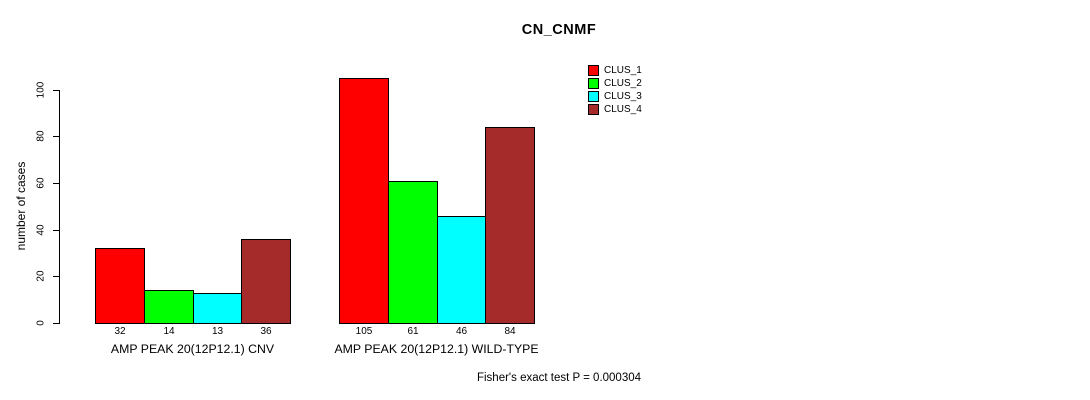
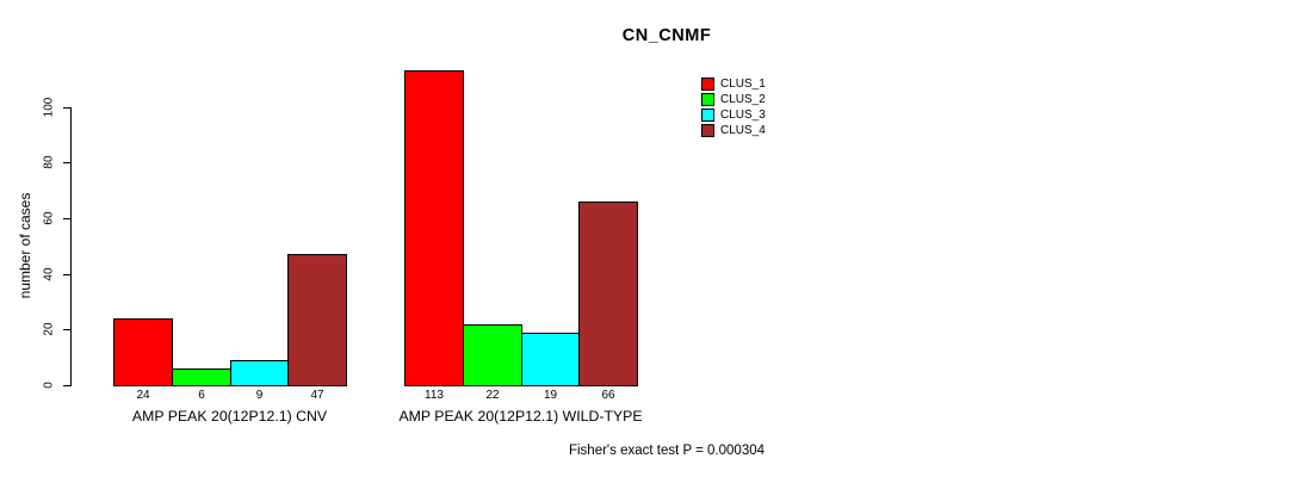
CLUS_1/AMP PEAK 20(12P12.1) CNV: 32 -> 24
CLUS_2/AMP PEAK 20(12P12.1) CNV: 14 -> 6
CLUS_3/AMP PEAK 20(12P12.1) CNV: 13 -> 9
CLUS_4/AMP PEAK 20(12P12.1) CNV: 36 -> 47
CLUS_1/AMP PEAK 20(12P12.1) WILD-TYPE: 105 -> 113
CLUS_2/AMP PEAK 20(12P12.1) WILD-TYPE: 61 -> 22
CLUS_3/AMP PEAK 20(12P12.1) WILD-TYPE: 46 -> 19
CLUS_4/AMP PEAK 20(12P12.1) WILD-TYPE: 84 -> 66
